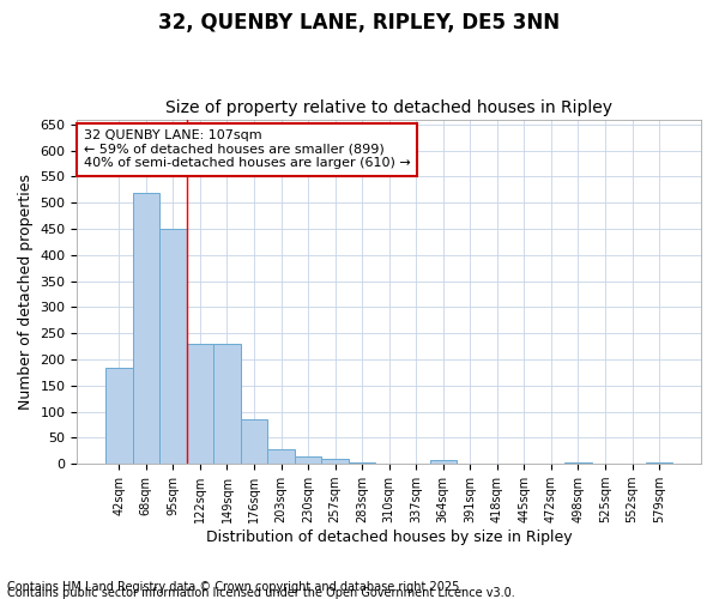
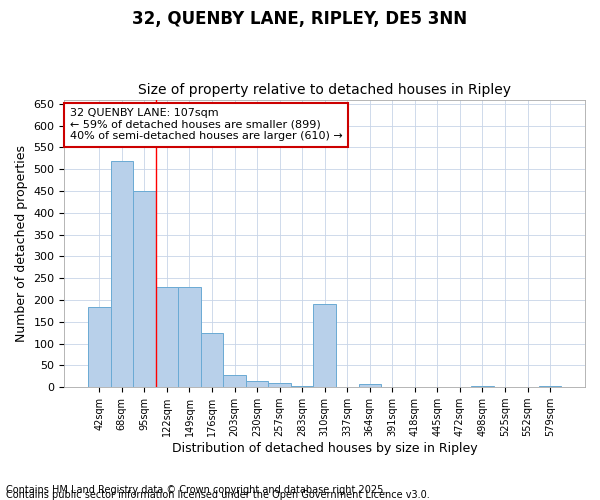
176sqm: 85 -> 125
310sqm: 1 -> 190
